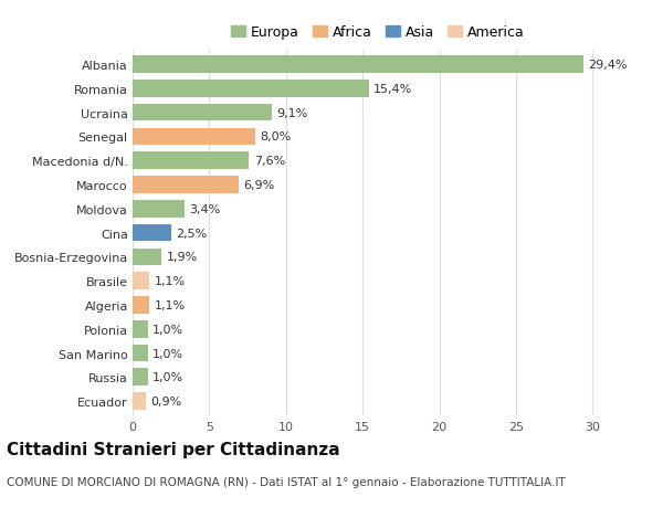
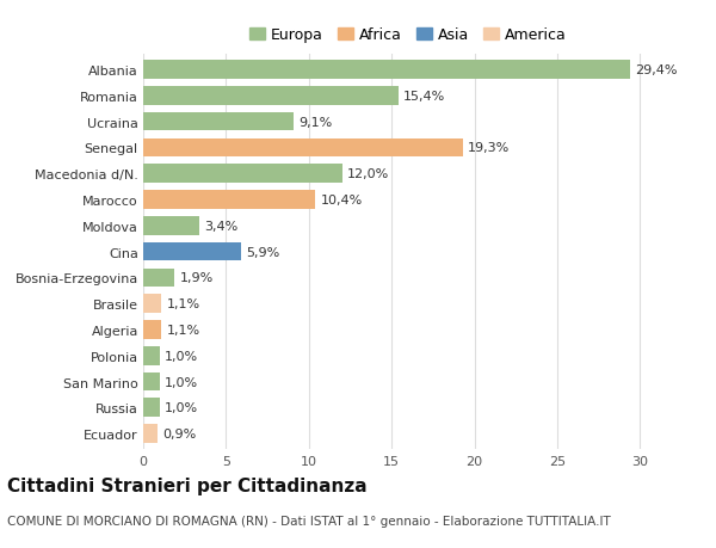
Senegal: 8,0% -> 19,3%
Macedonia d/N.: 7,6% -> 12,0%
Marocco: 6,9% -> 10,4%
Cina: 2,5% -> 5,9%
